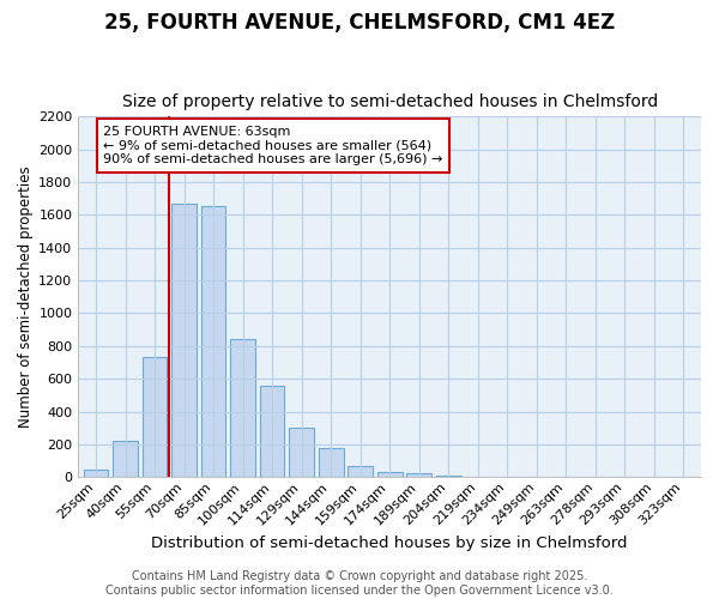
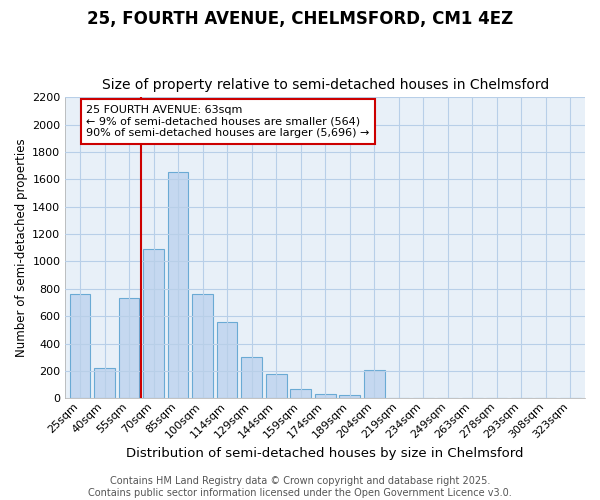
25sqm: 40 -> 760
70sqm: 1670 -> 1090
100sqm: 840 -> 760
204sqm: 10 -> 210
